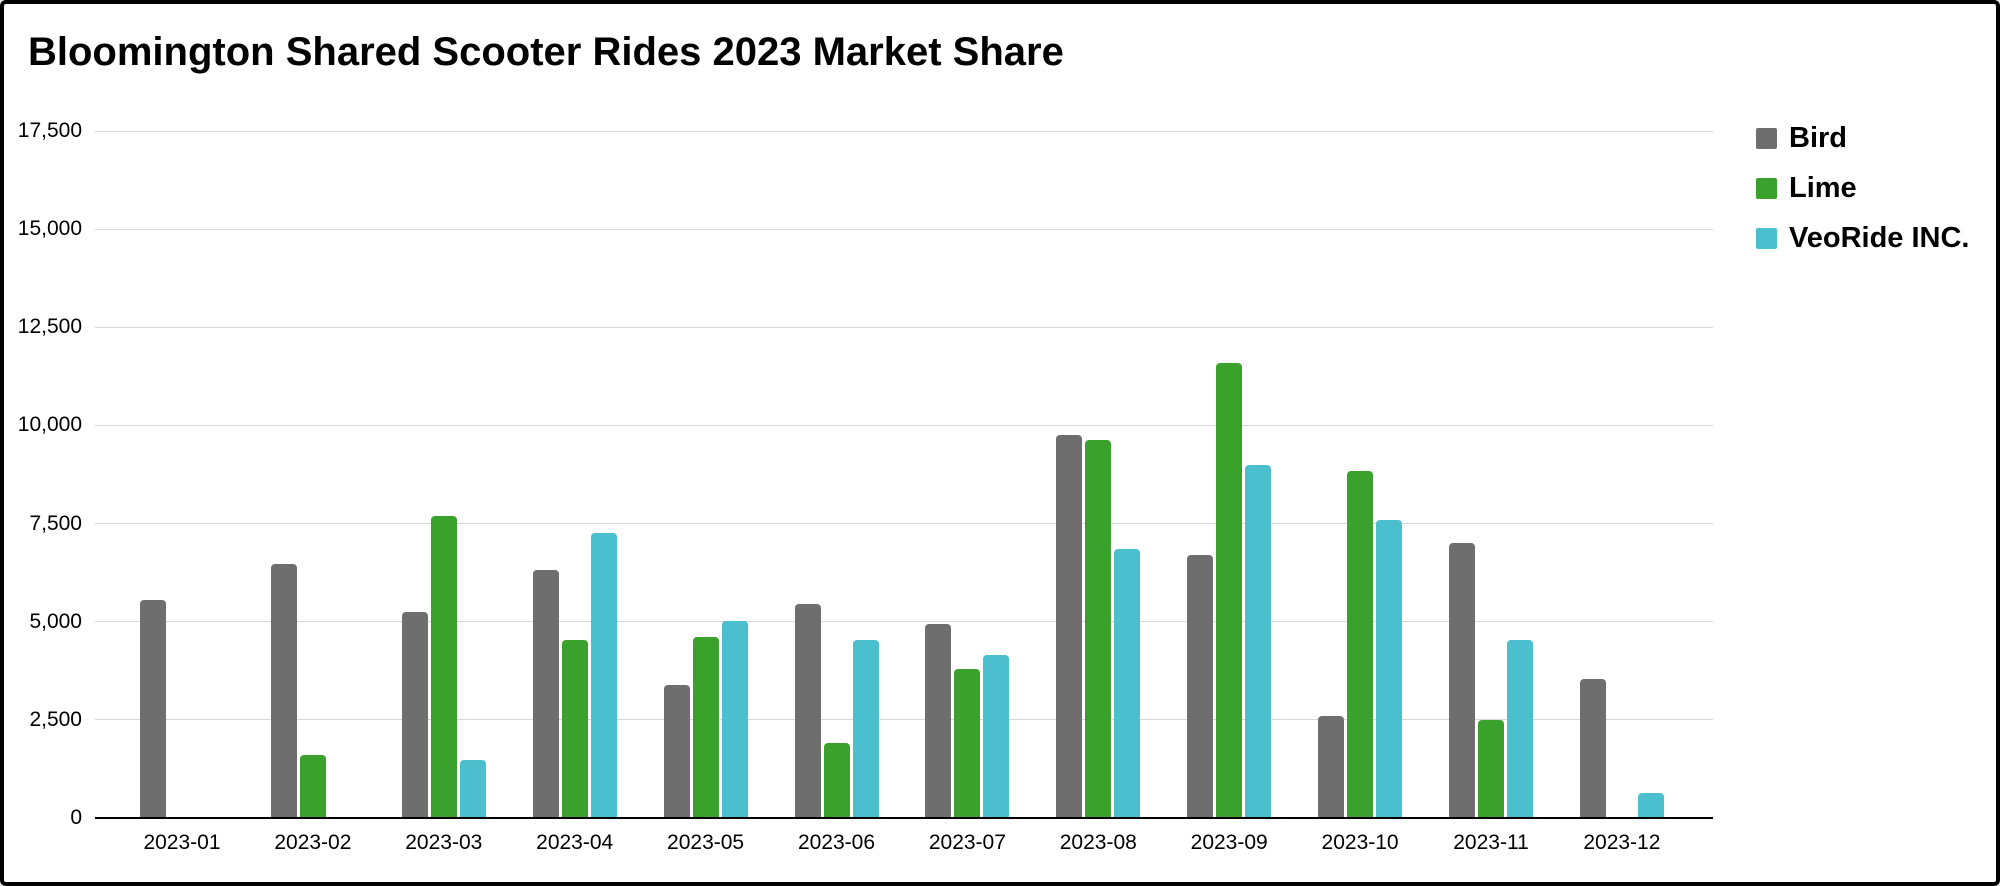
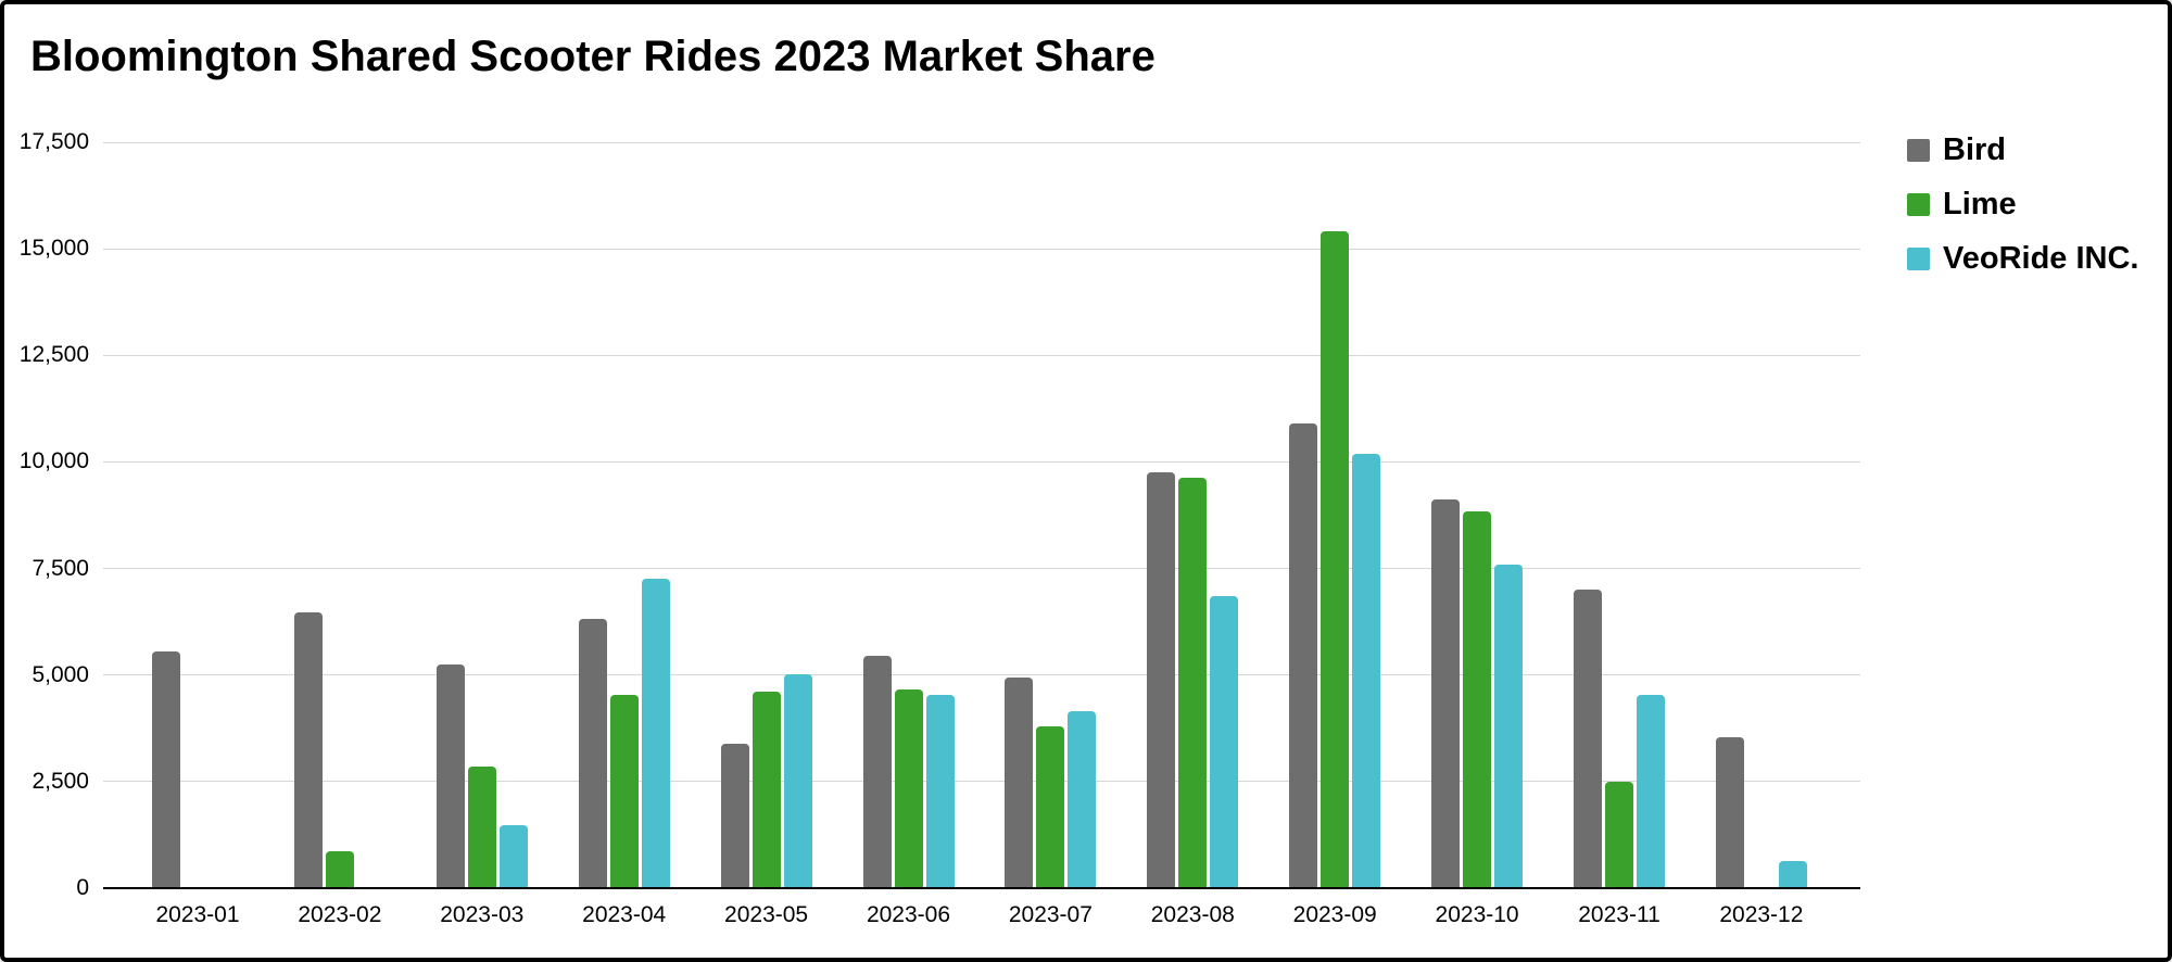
Lime/2023-02: 1600 -> 900
Lime/2023-03: 7700 -> 2800
Lime/2023-06: 1900 -> 4600
Bird/2023-09: 6700 -> 10900
Lime/2023-09: 11600 -> 15400
VeoRide INC./2023-09: 9000 -> 10200
Bird/2023-10: 2600 -> 9100
